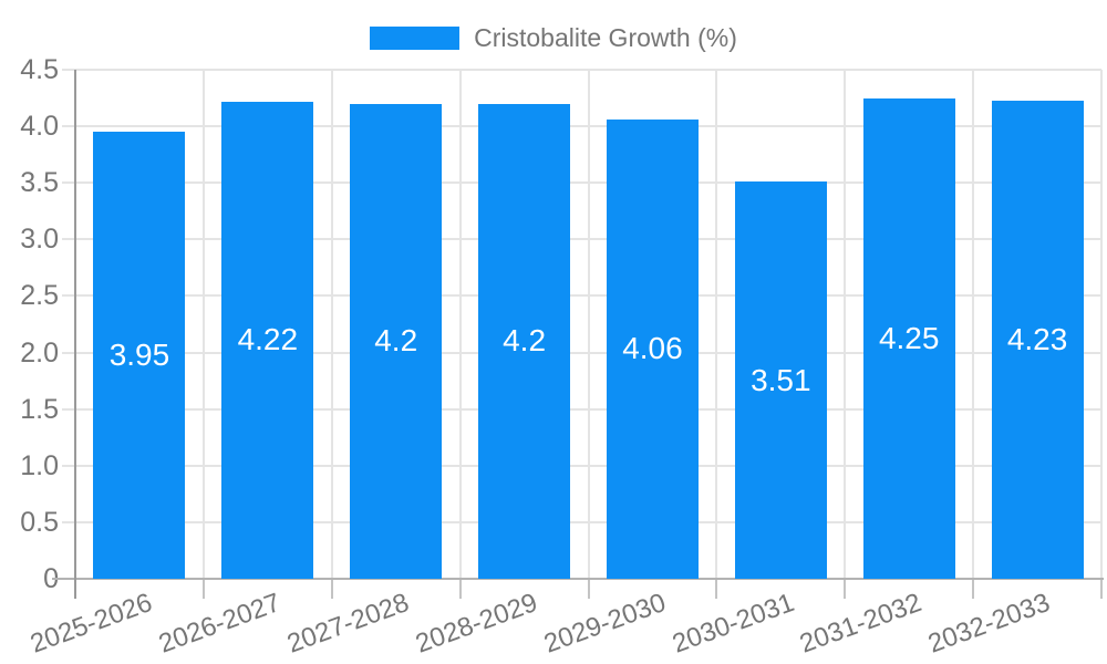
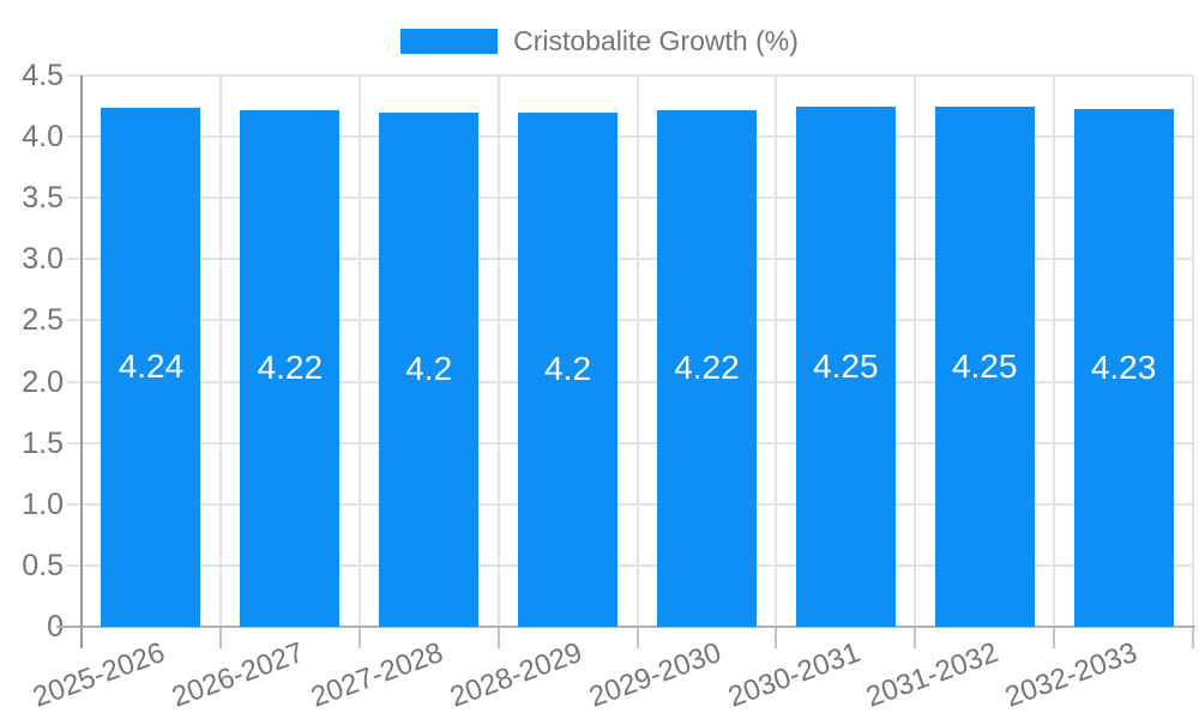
2025-2026: 3.95 -> 4.24
2029-2030: 4.06 -> 4.22
2030-2031: 3.51 -> 4.25
